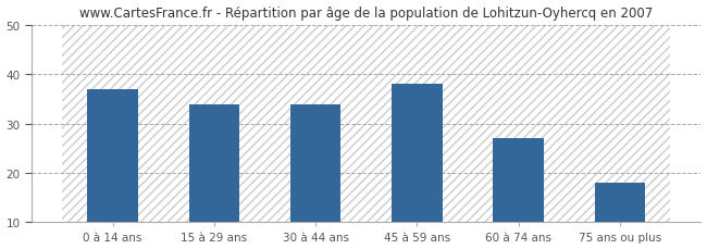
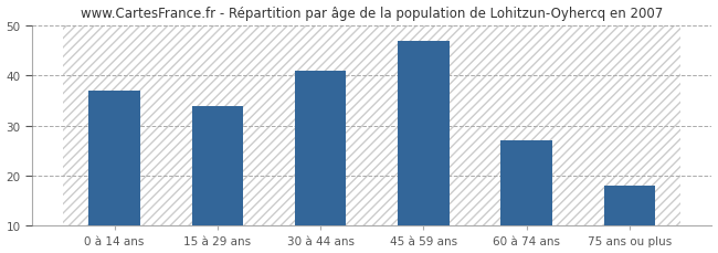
30 à 44 ans: 34 -> 41
45 à 59 ans: 38 -> 47
